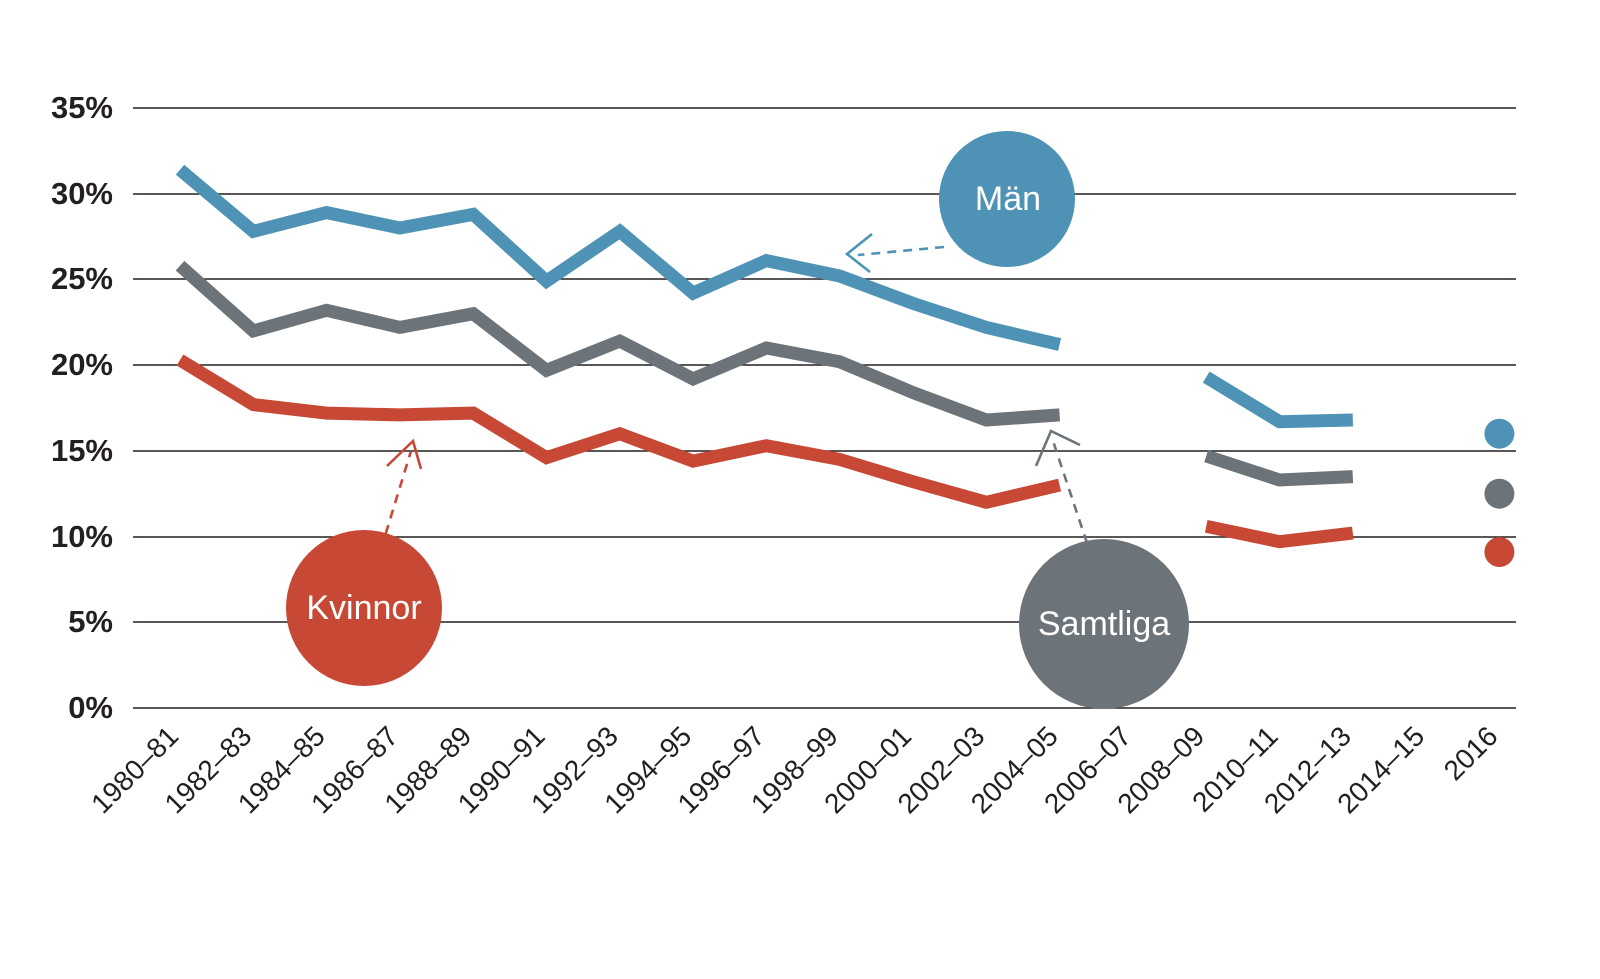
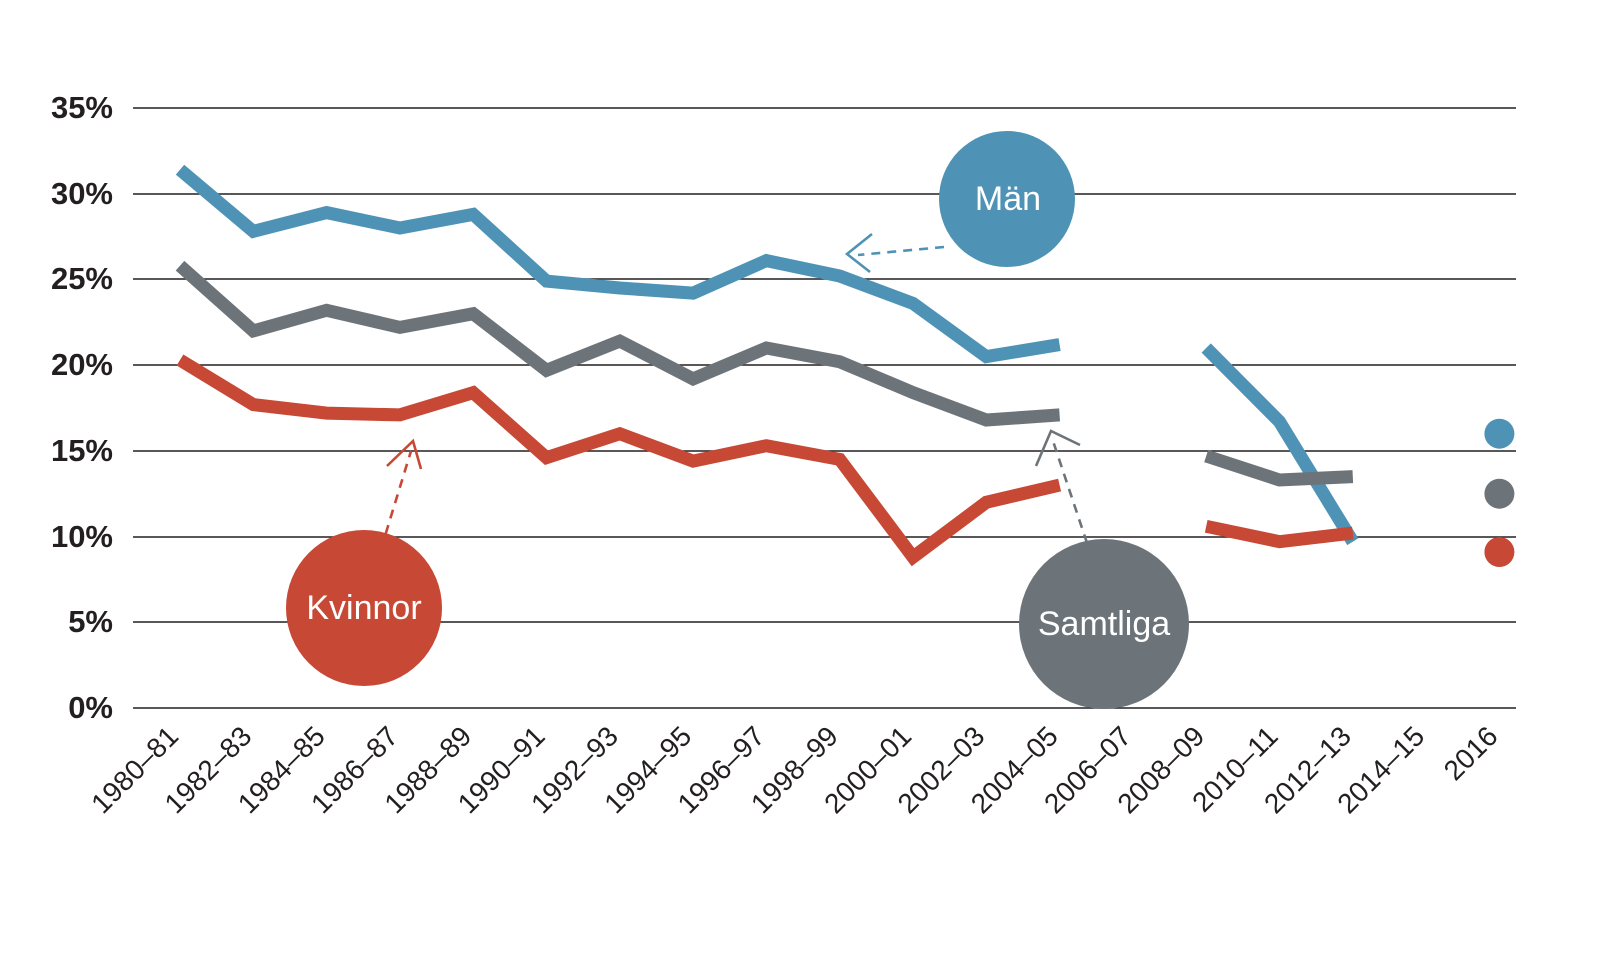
Kvinnor/1988–89: 17.2% -> 18.4%
Män/1992–93: 27.8% -> 24.5%
Kvinnor/2000–01: 13.2% -> 8.8%
Män/2002–03: 22.2% -> 20.5%
Män/2008–09: 19.3% -> 21.0%
Män/2012–13: 16.8% -> 9.7%
